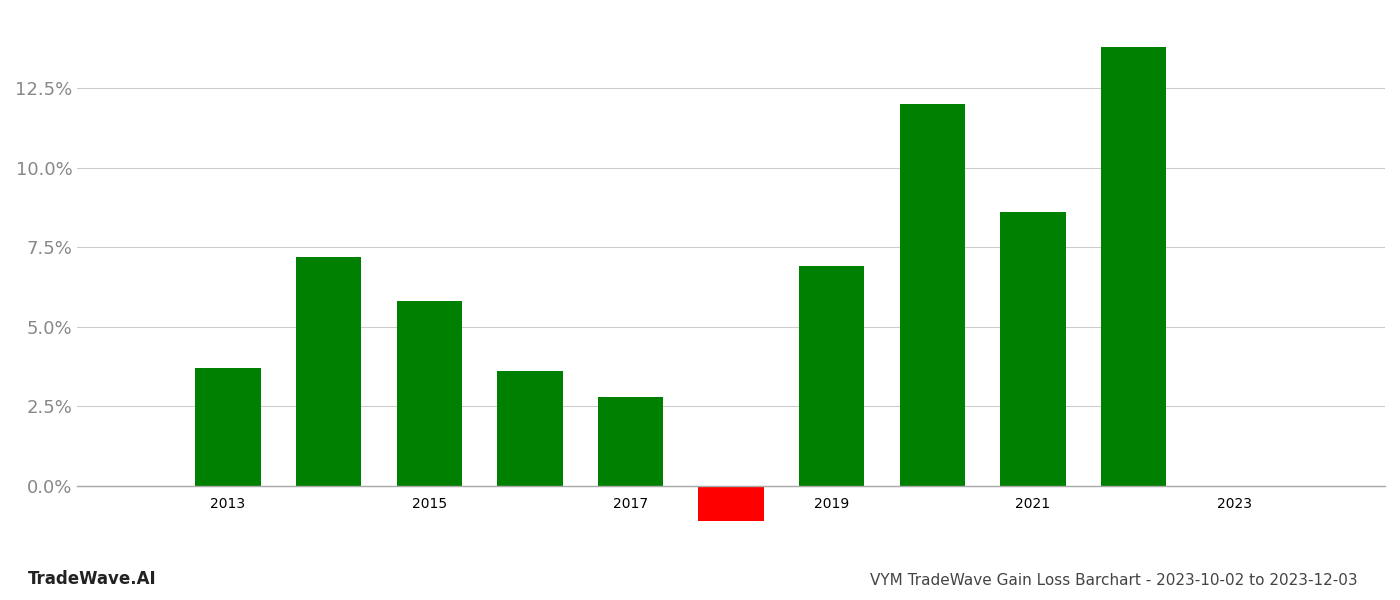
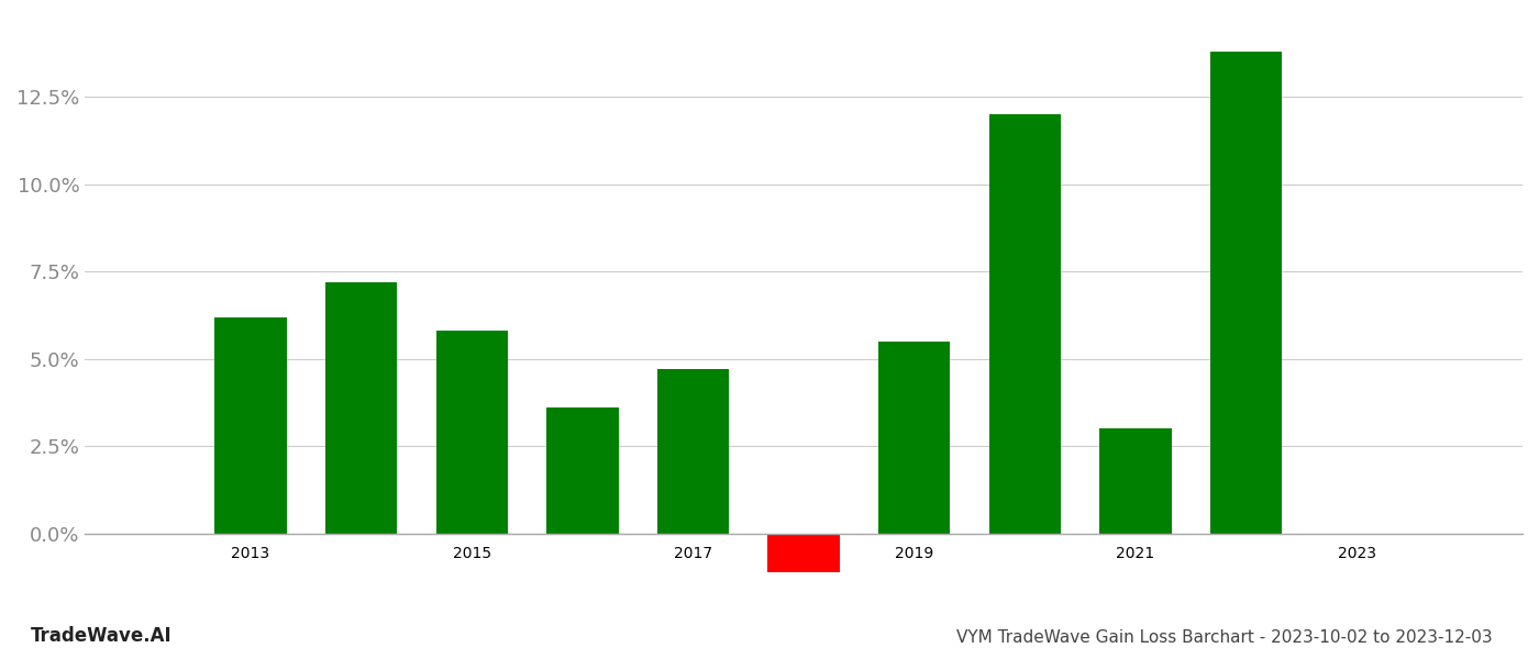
2013: 3.7% -> 6.2%
2017: 2.8% -> 4.7%
2019: 6.9% -> 5.5%
2021: 8.6% -> 3.0%
